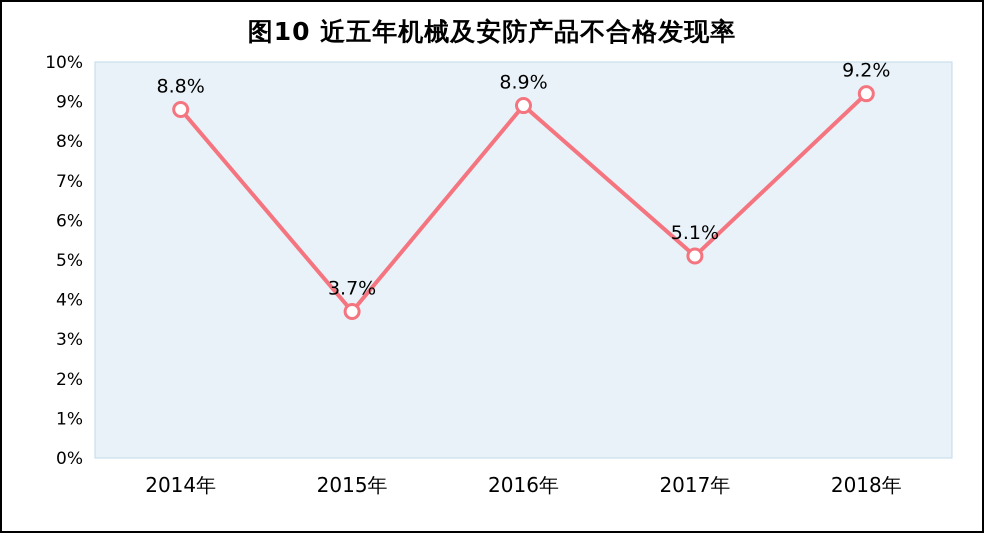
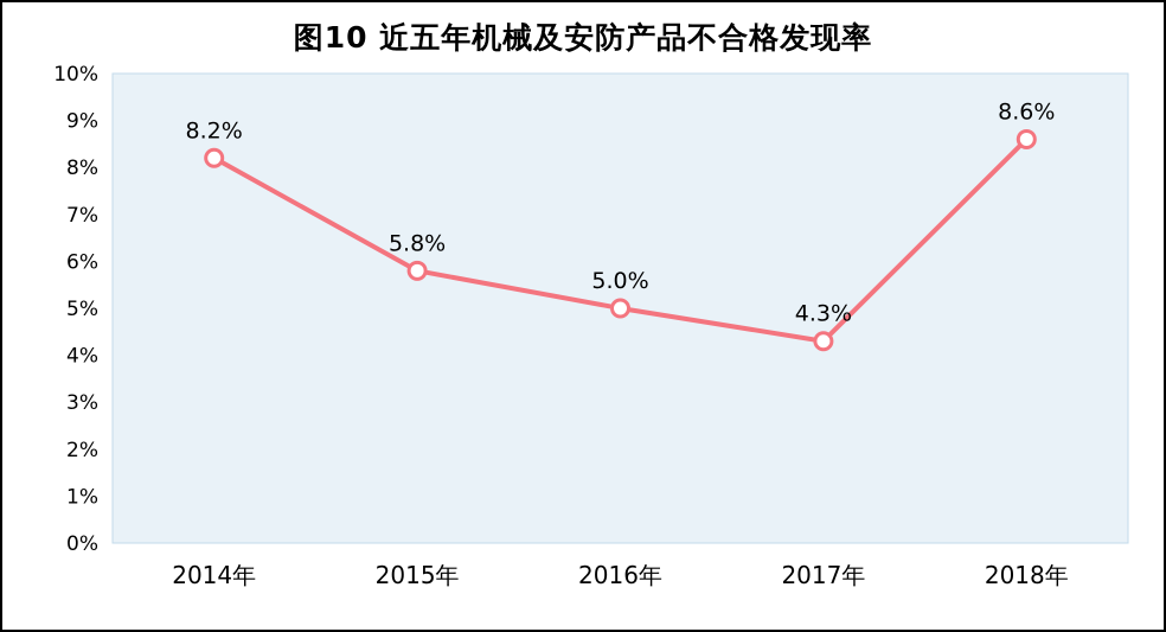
2014年: 8.8% -> 8.2%
2015年: 3.7% -> 5.8%
2016年: 8.9% -> 5.0%
2017年: 5.1% -> 4.3%
2018年: 9.2% -> 8.6%
